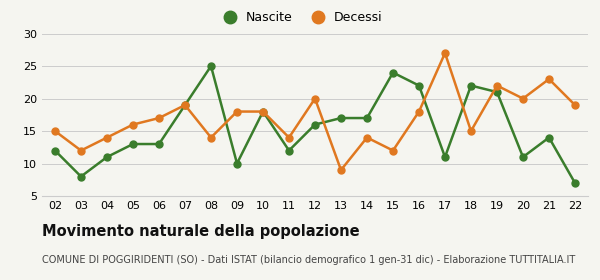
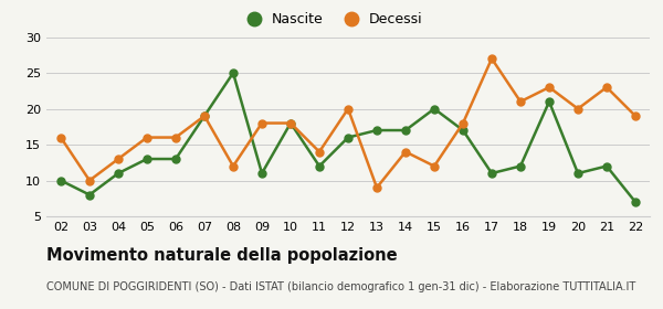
Nascite/02: 12 -> 10
Decessi/02: 15 -> 16
Decessi/03: 12 -> 10
Decessi/04: 14 -> 13
Decessi/06: 17 -> 16
Decessi/08: 14 -> 12
Nascite/09: 10 -> 11
Nascite/15: 24 -> 20
Nascite/16: 22 -> 17
Nascite/18: 22 -> 12
Decessi/18: 15 -> 21
Decessi/19: 22 -> 23
Nascite/21: 14 -> 12
